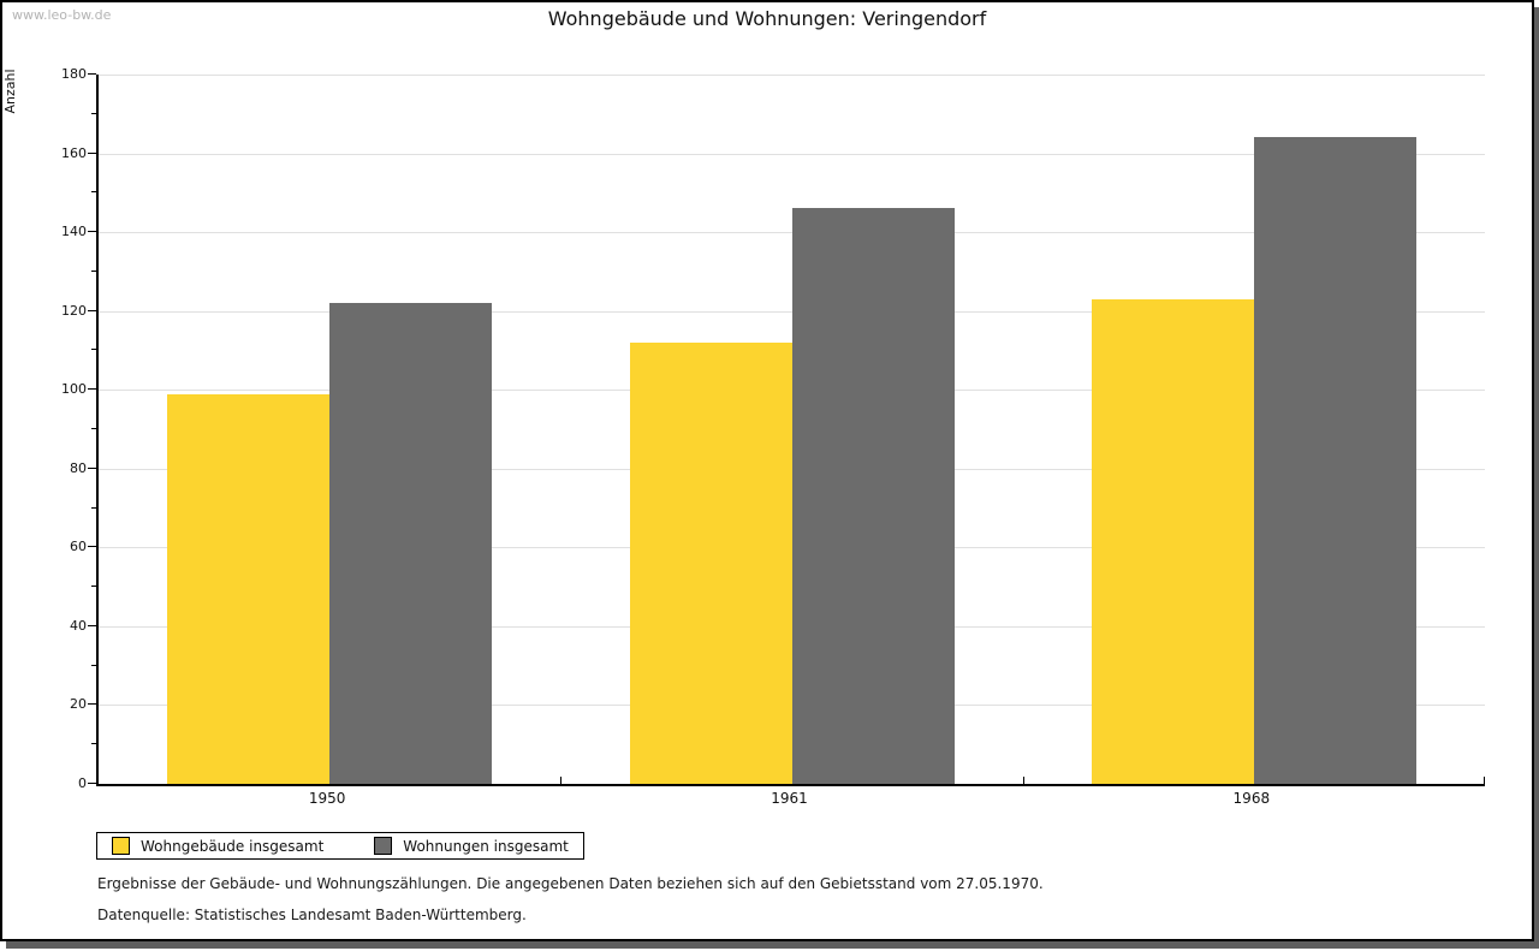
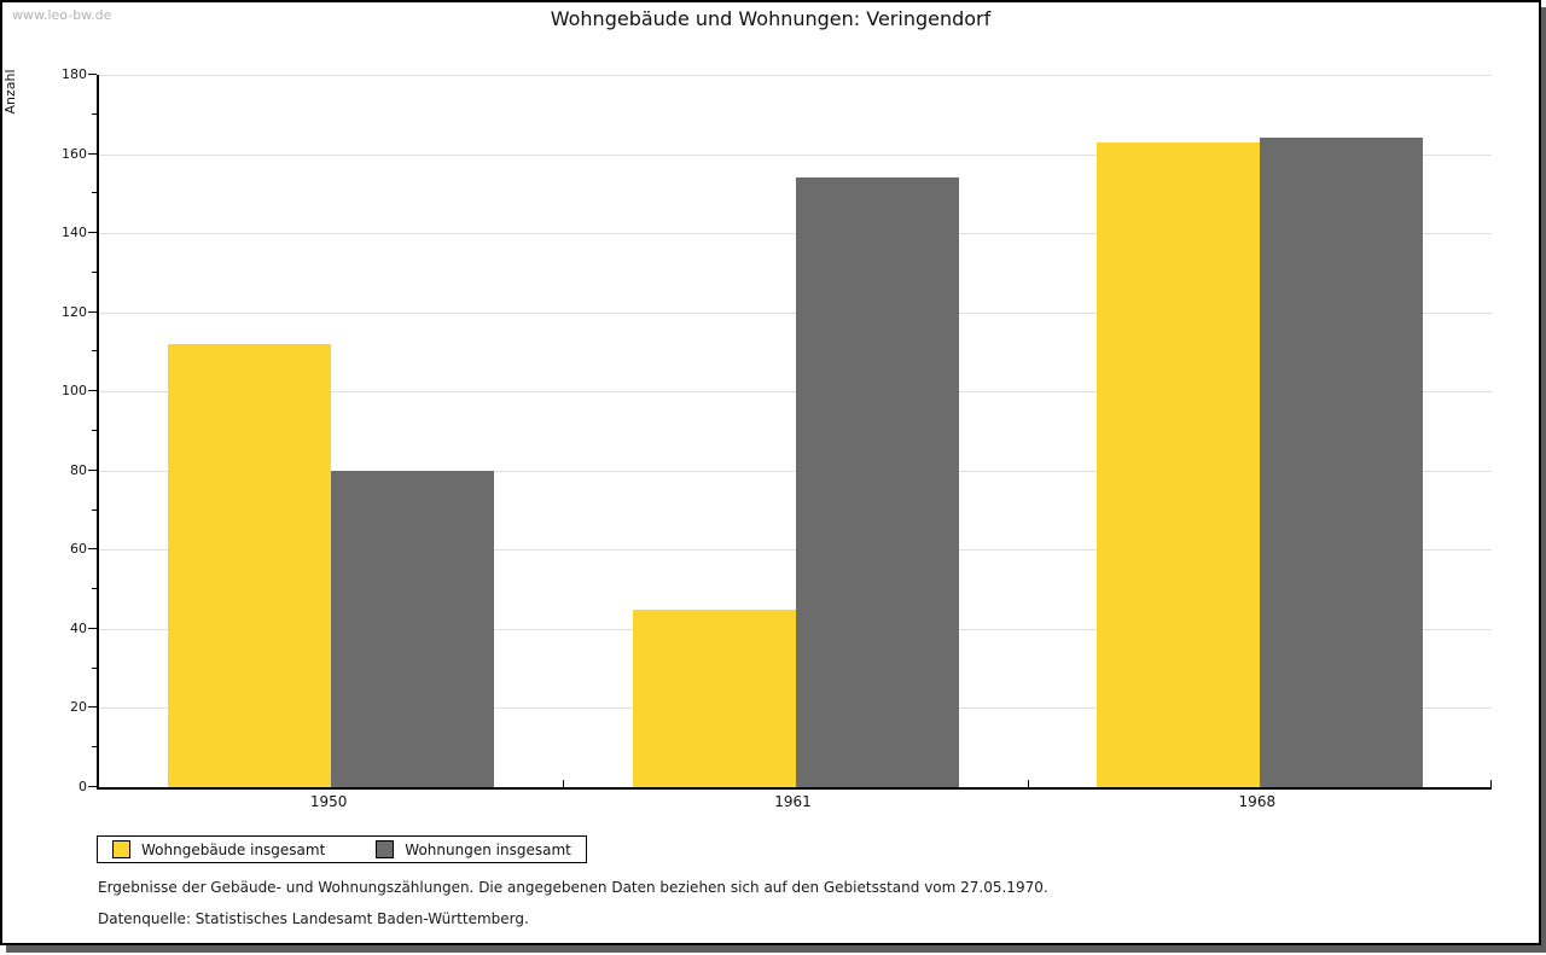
Wohngebäude insgesamt/1950: 99 -> 112
Wohnungen insgesamt/1950: 122 -> 80
Wohngebäude insgesamt/1961: 112 -> 45
Wohnungen insgesamt/1961: 146 -> 154
Wohngebäude insgesamt/1968: 123 -> 163
